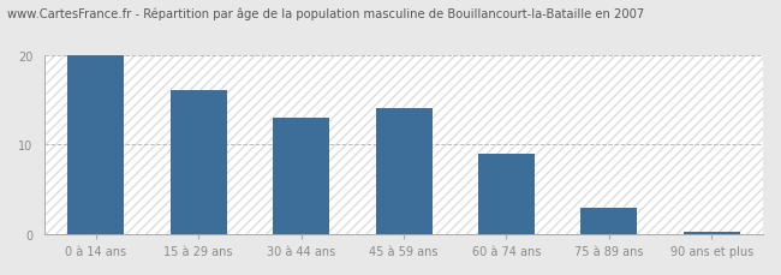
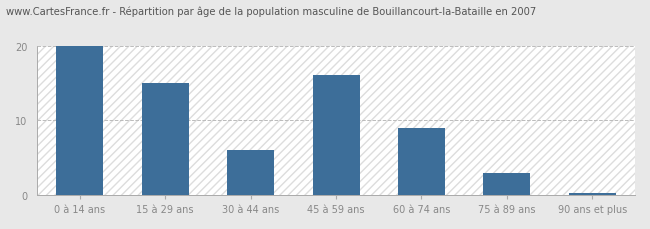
15 à 29 ans: 16.0 -> 15.0
30 à 44 ans: 13.0 -> 6.0
45 à 59 ans: 14.0 -> 16.0
